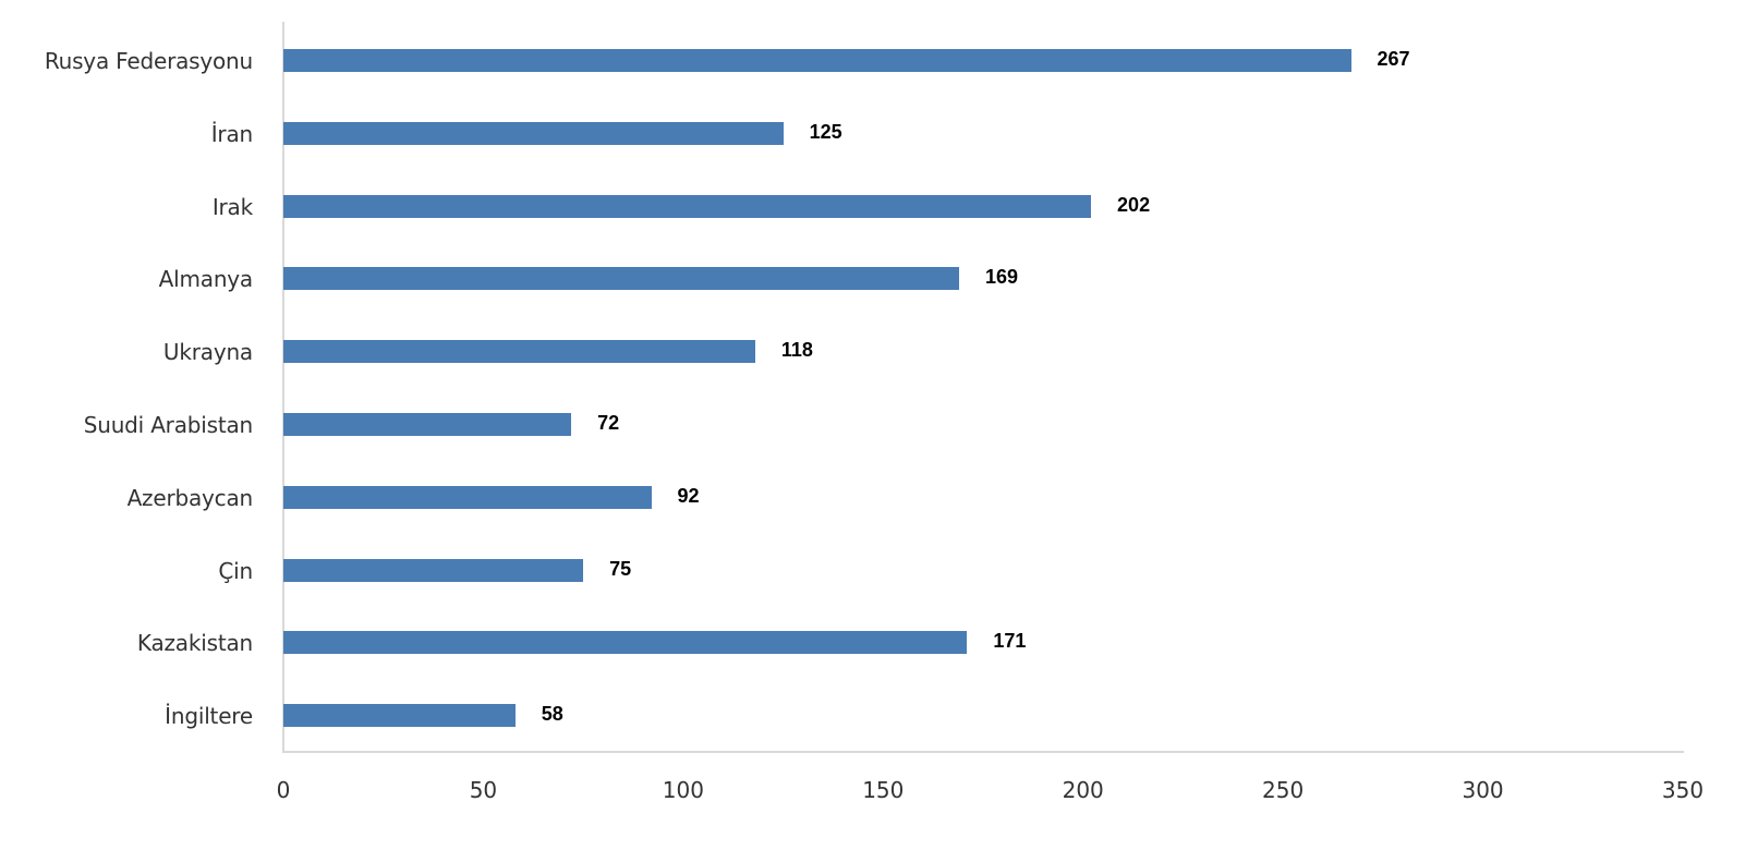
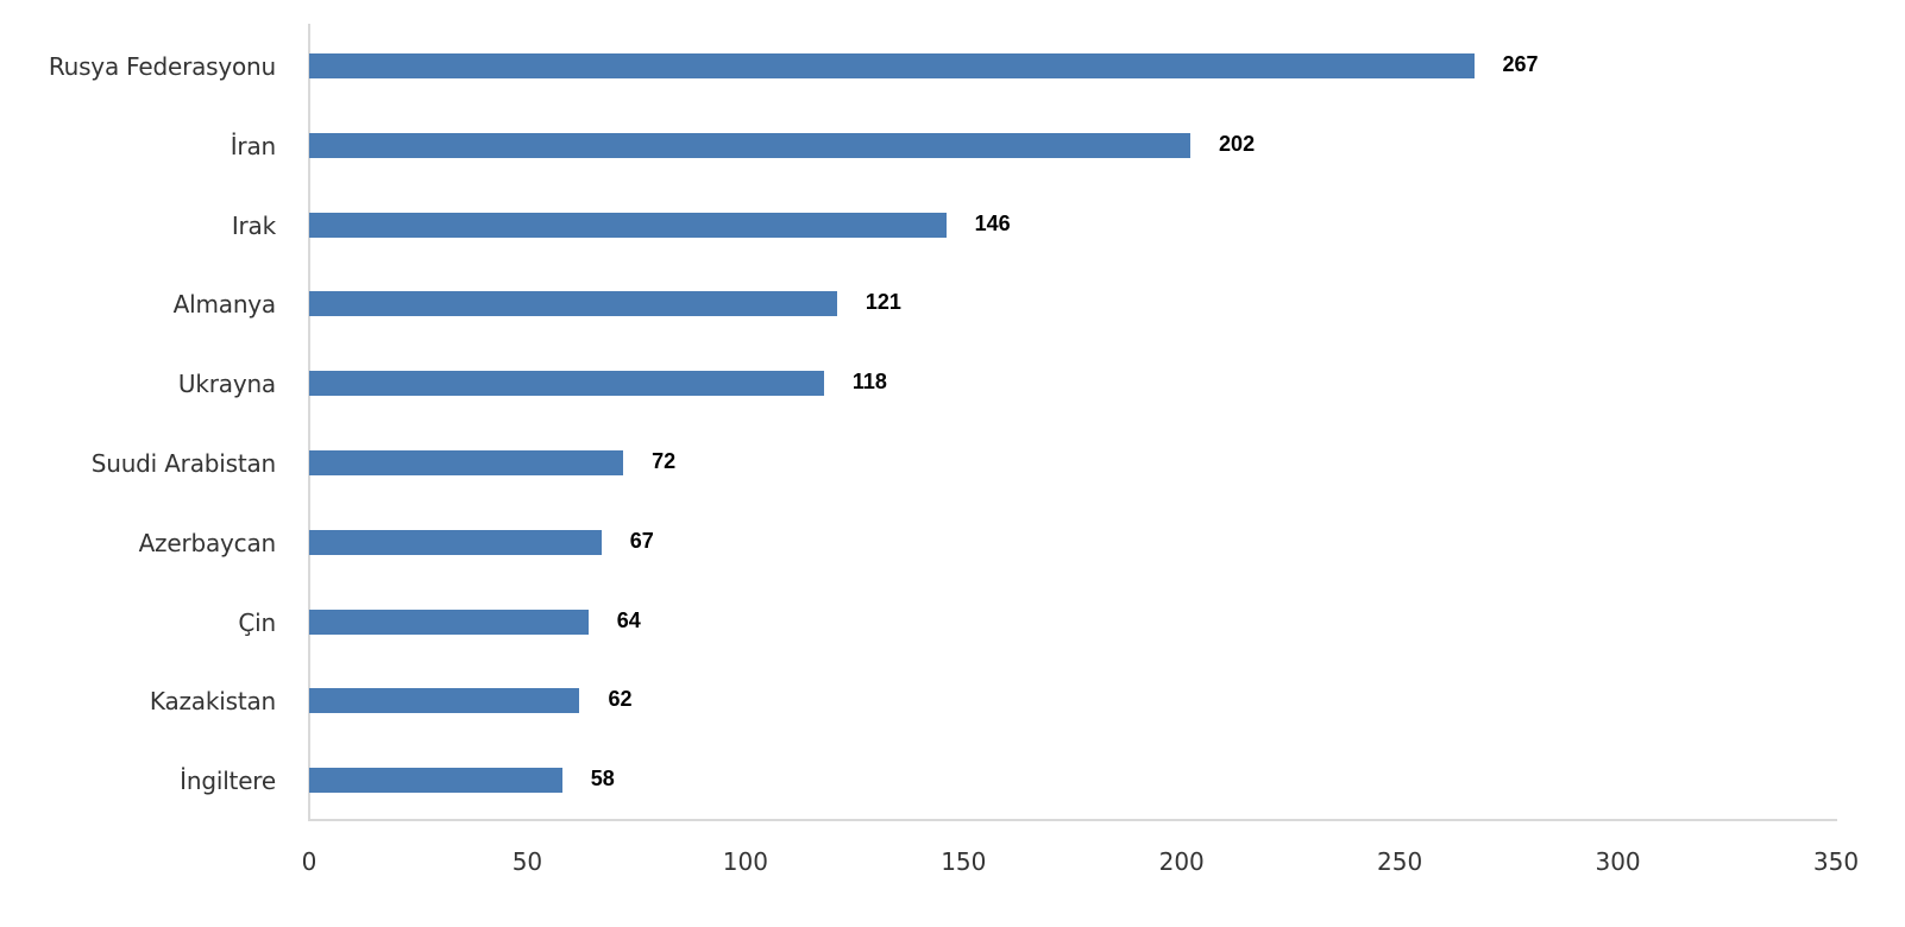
İran: 125 -> 202
Irak: 202 -> 146
Almanya: 169 -> 121
Azerbaycan: 92 -> 67
Çin: 75 -> 64
Kazakistan: 171 -> 62
